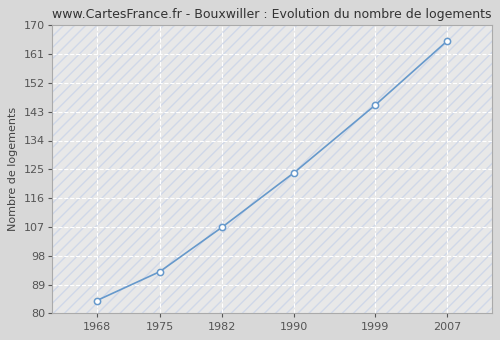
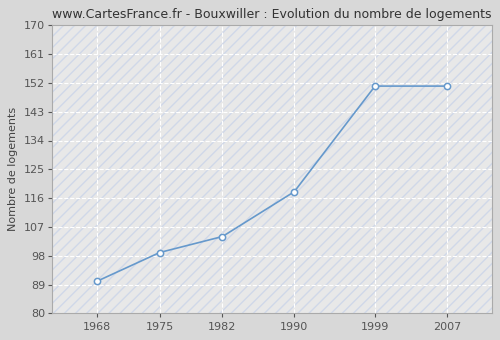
1968: 84 -> 90
1975: 93 -> 99
1982: 107 -> 104
1990: 124 -> 118
1999: 145 -> 151
2007: 165 -> 151
